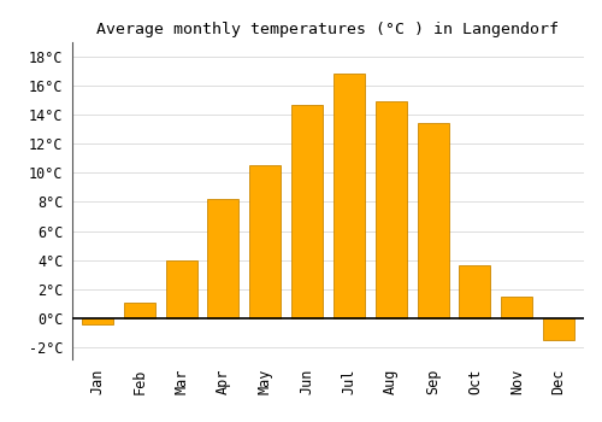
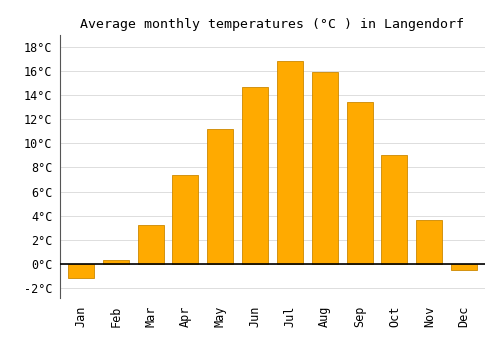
Jan: -0.4°C -> -1.2°C
Feb: 1.1°C -> 0.3°C
Mar: 4.0°C -> 3.2°C
Apr: 8.2°C -> 7.4°C
May: 10.5°C -> 11.2°C
Aug: 14.9°C -> 15.9°C
Oct: 3.6°C -> 9.0°C
Nov: 1.5°C -> 3.6°C
Dec: -1.5°C -> -0.5°C
